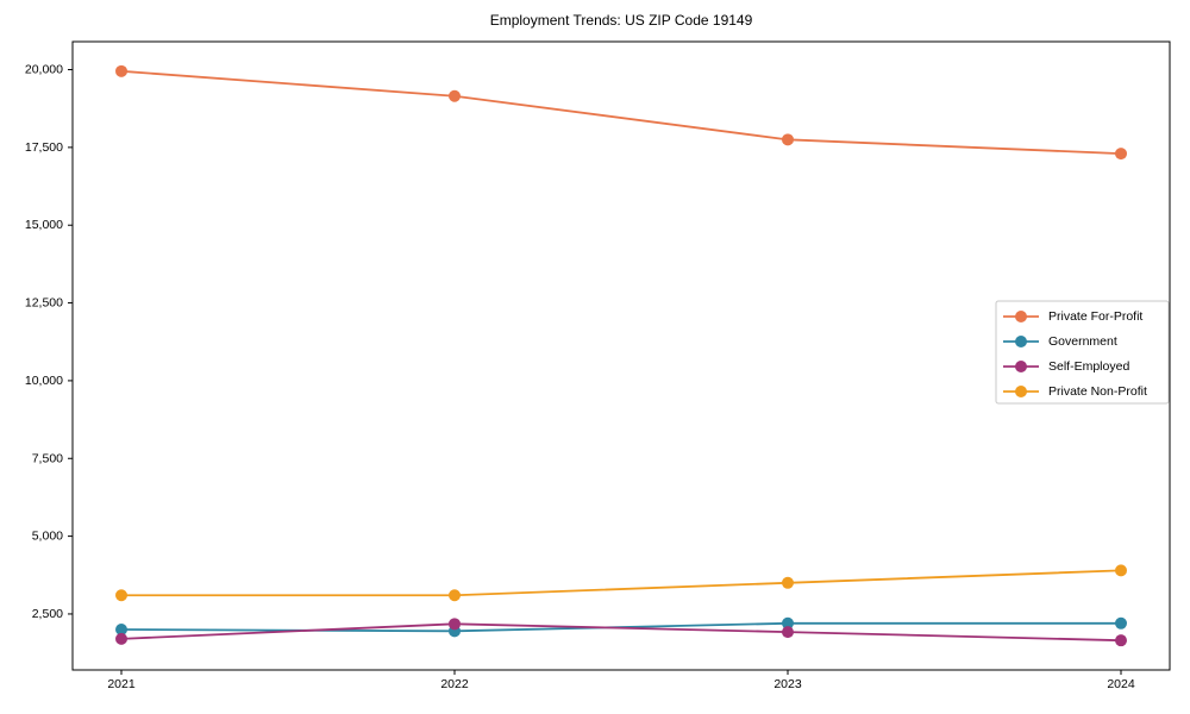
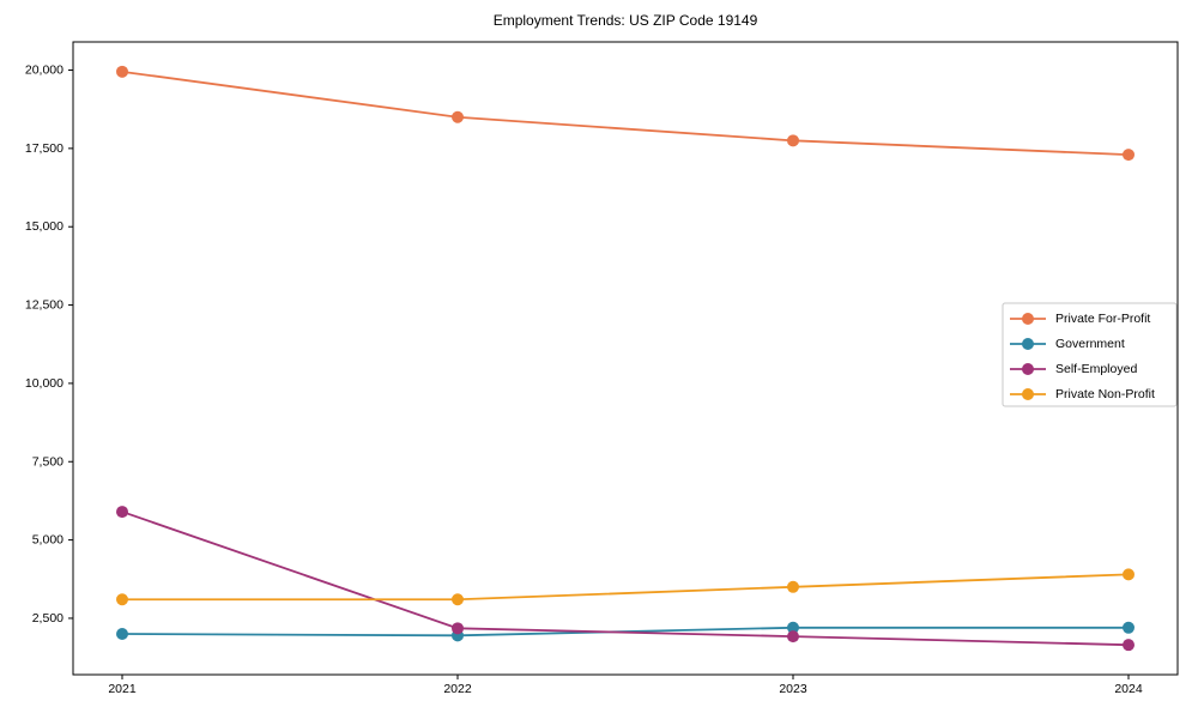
Self-Employed/2021: 1700 -> 5900
Private For-Profit/2022: 19200 -> 18500
